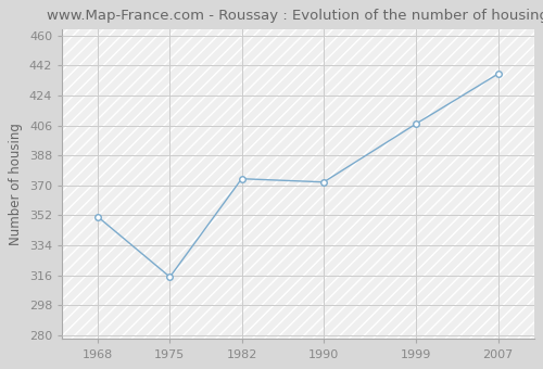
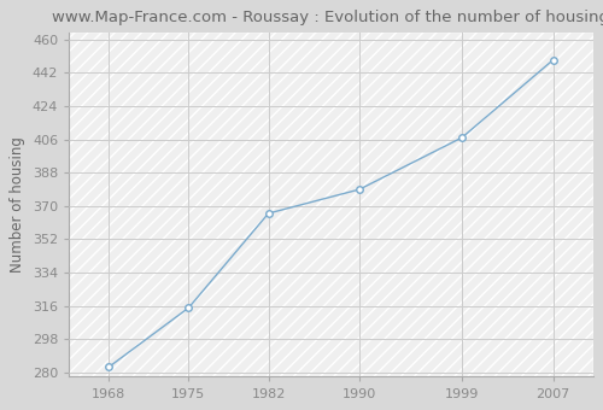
1968: 351 -> 283
1982: 374 -> 366
1990: 372 -> 379
2007: 437 -> 449
